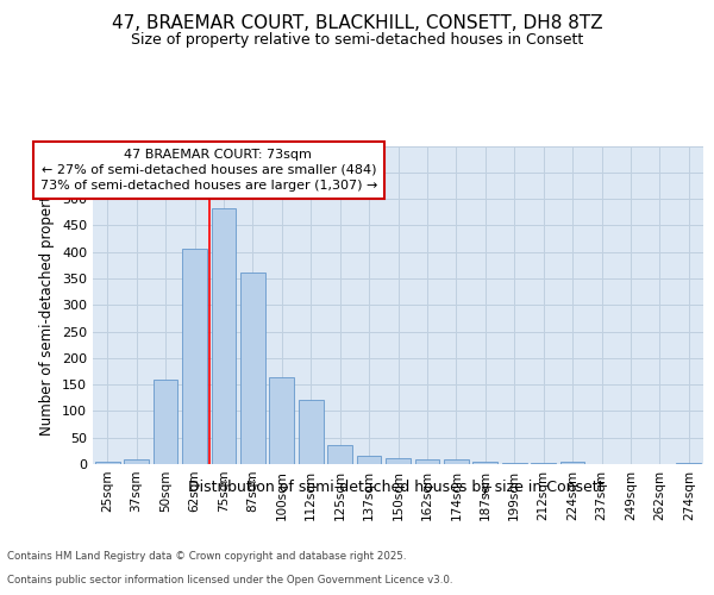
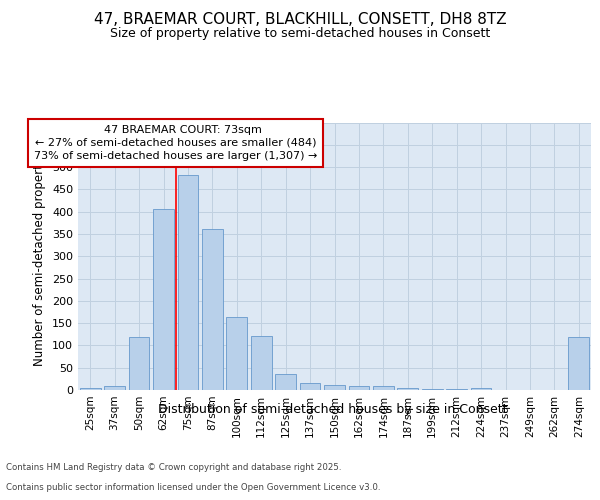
50sqm: 160 -> 120
274sqm: 2 -> 120
